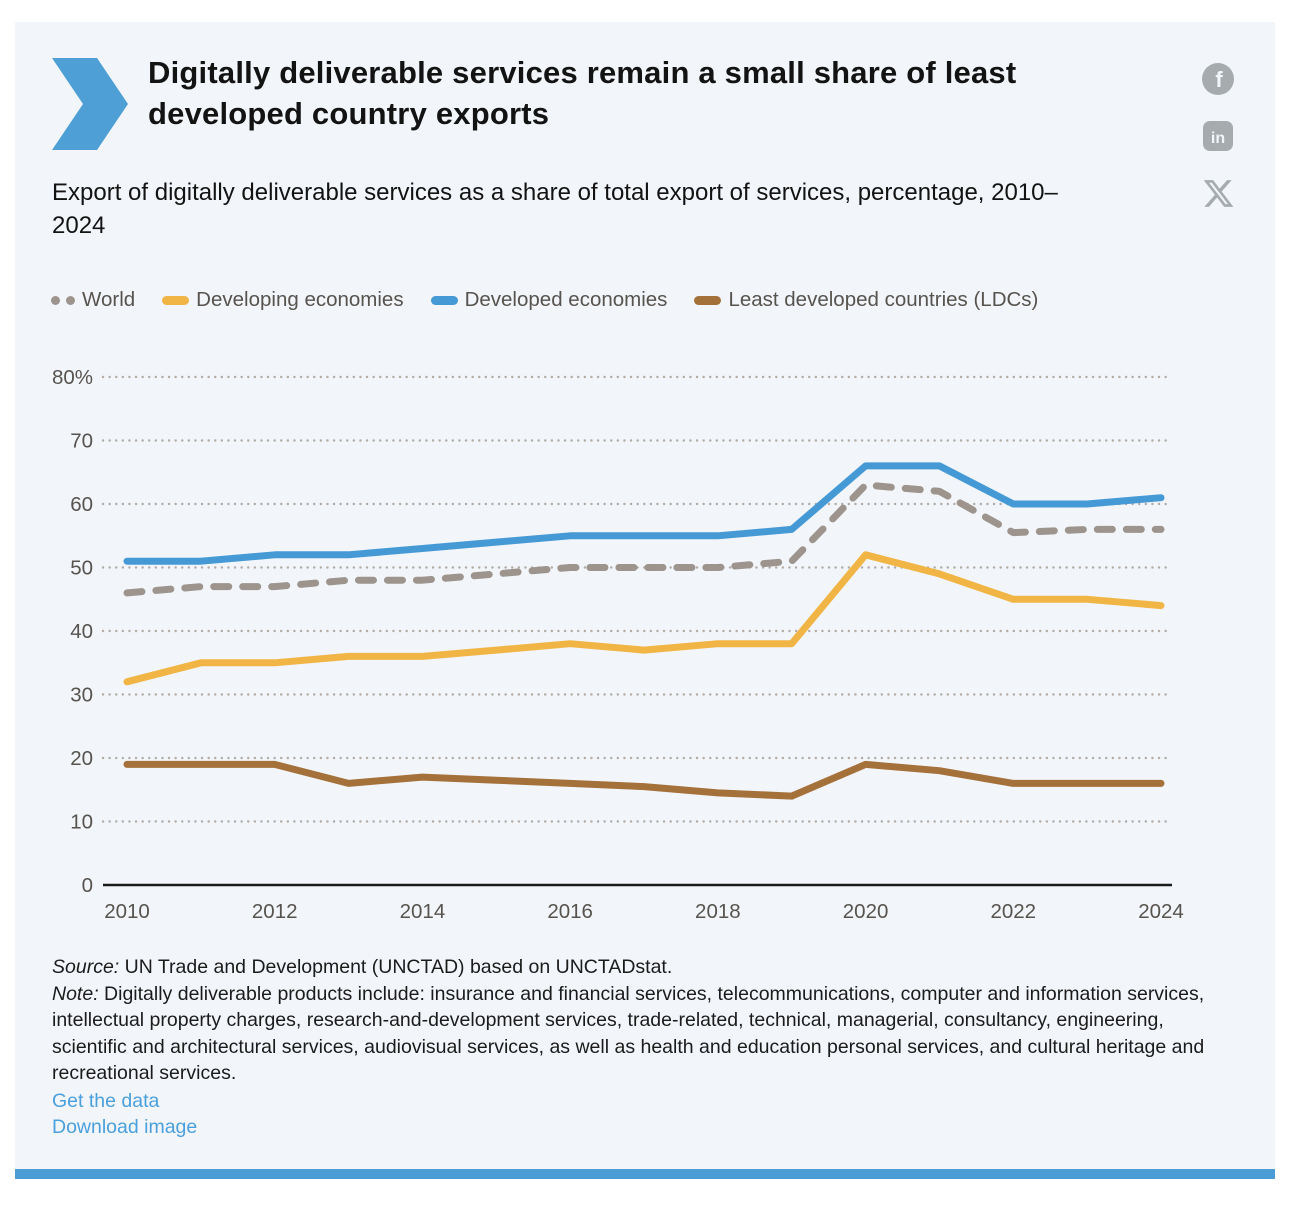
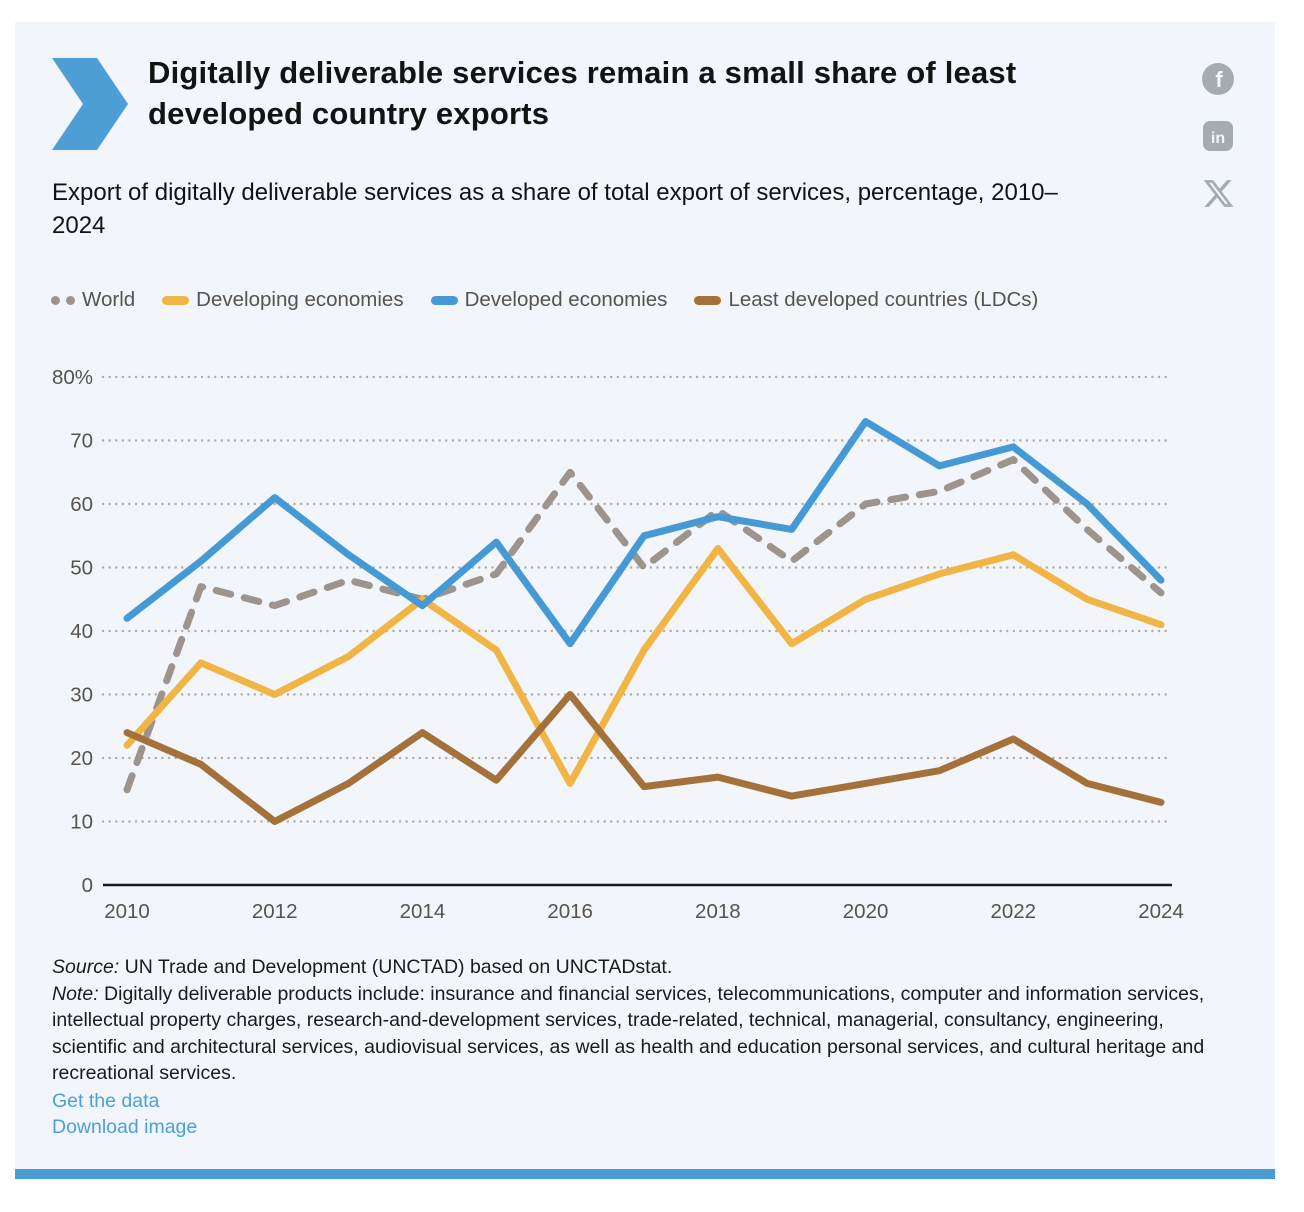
World/2010: 46% -> 15%
Developing economies/2010: 32% -> 22%
Developed economies/2010: 51% -> 42%
Least developed countries (LDCs)/2010: 19% -> 24%
World/2012: 47% -> 44%
Developing economies/2012: 35% -> 30%
Developed economies/2012: 52% -> 61%
Least developed countries (LDCs)/2012: 19% -> 10%
World/2014: 48% -> 45%
Developing economies/2014: 36% -> 45%
Developed economies/2014: 53% -> 44%
Least developed countries (LDCs)/2014: 17% -> 24%
World/2016: 50% -> 65%
Developing economies/2016: 38% -> 16%
Developed economies/2016: 55% -> 38%
Least developed countries (LDCs)/2016: 16% -> 30%
World/2018: 50% -> 59%
Developing economies/2018: 38% -> 53%
Developed economies/2018: 55% -> 58%
Least developed countries (LDCs)/2018: 14% -> 17%
World/2020: 63% -> 60%
Developing economies/2020: 52% -> 45%
Developed economies/2020: 66% -> 73%
Least developed countries (LDCs)/2020: 19% -> 16%
World/2022: 56% -> 67%
Developing economies/2022: 45% -> 52%
Developed economies/2022: 60% -> 69%
Least developed countries (LDCs)/2022: 16% -> 23%
World/2024: 56% -> 46%
Developing economies/2024: 44% -> 41%
Developed economies/2024: 61% -> 48%
Least developed countries (LDCs)/2024: 16% -> 13%
